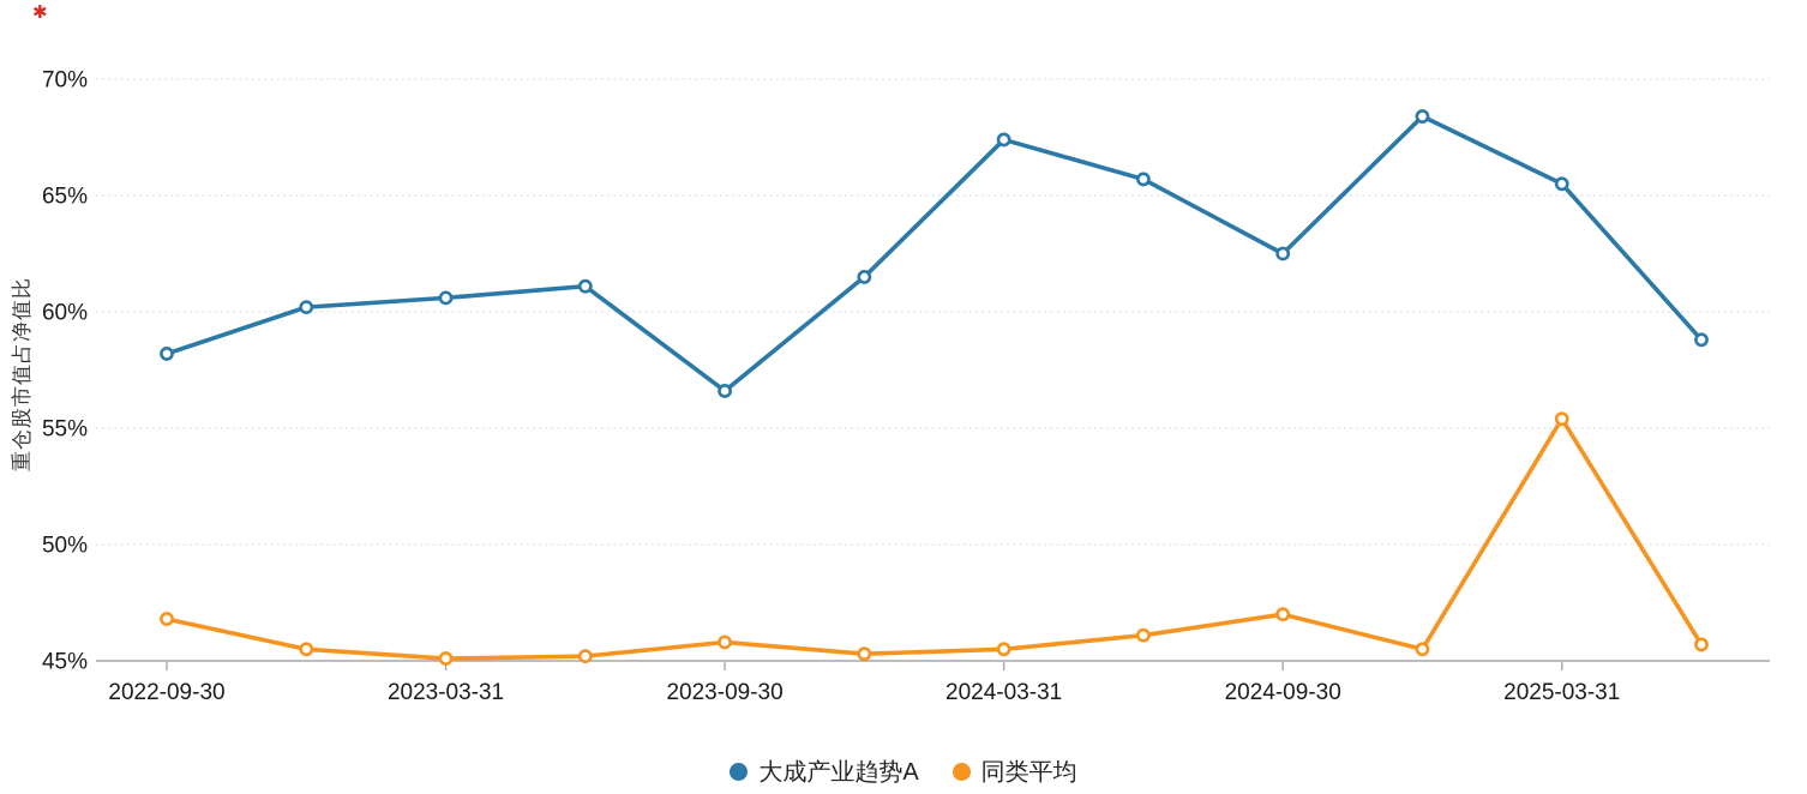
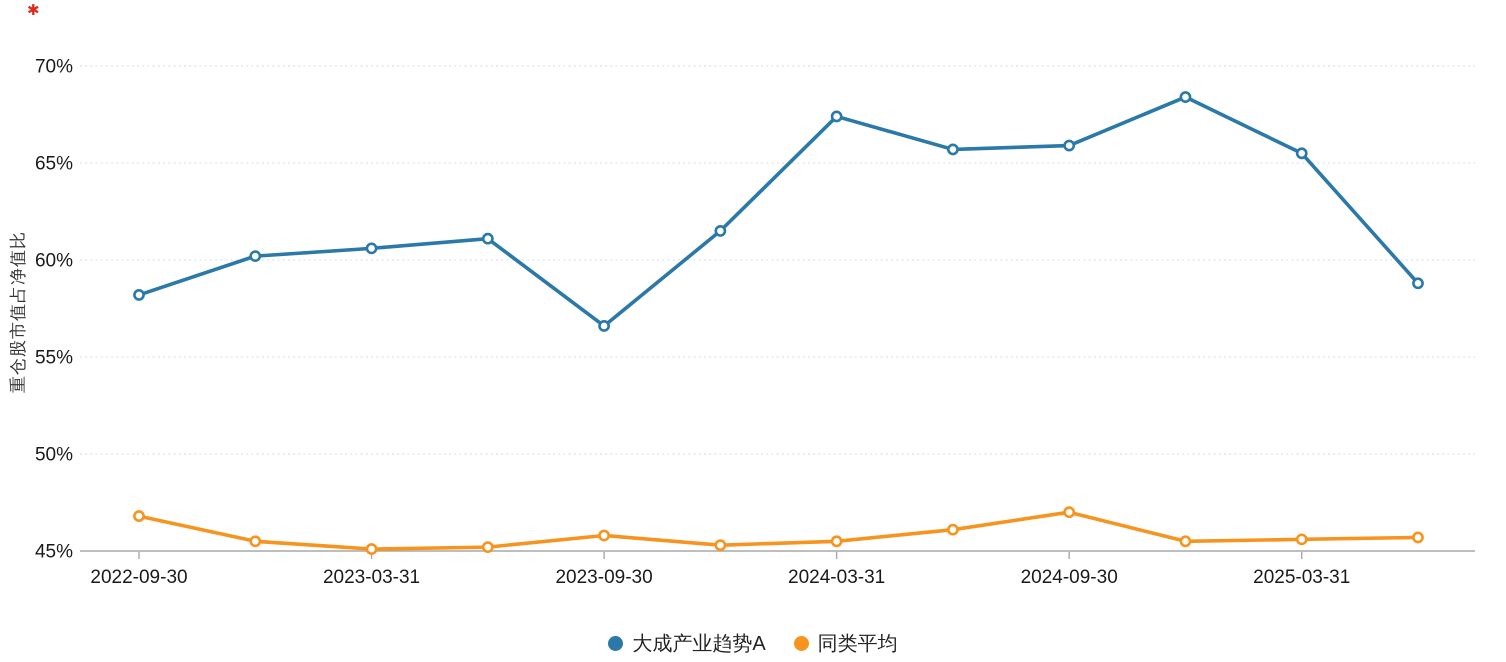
大成产业趋势A/2024-09-30: 62.5% -> 65.9%
同类平均/2025-03-31: 55.4% -> 45.6%
